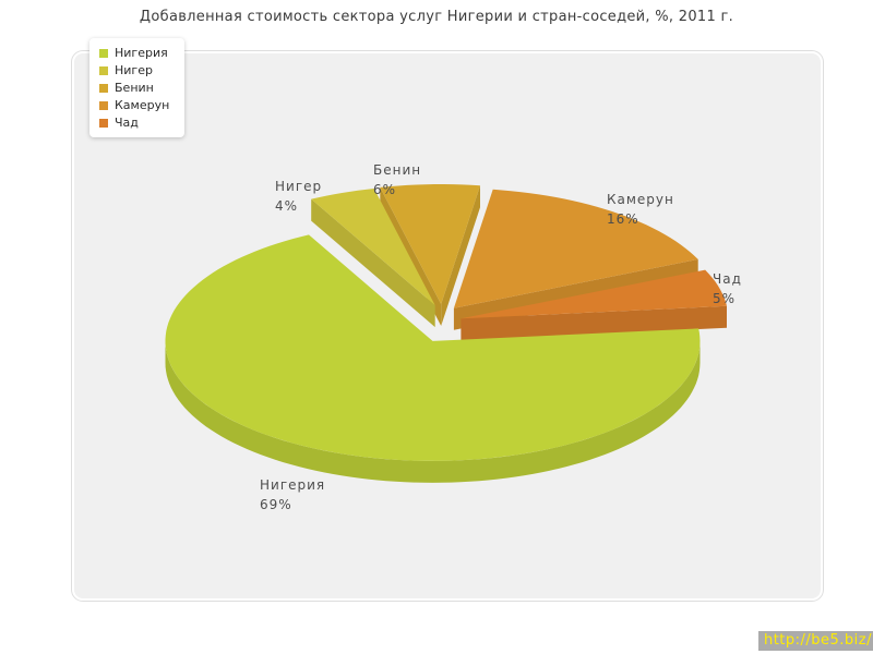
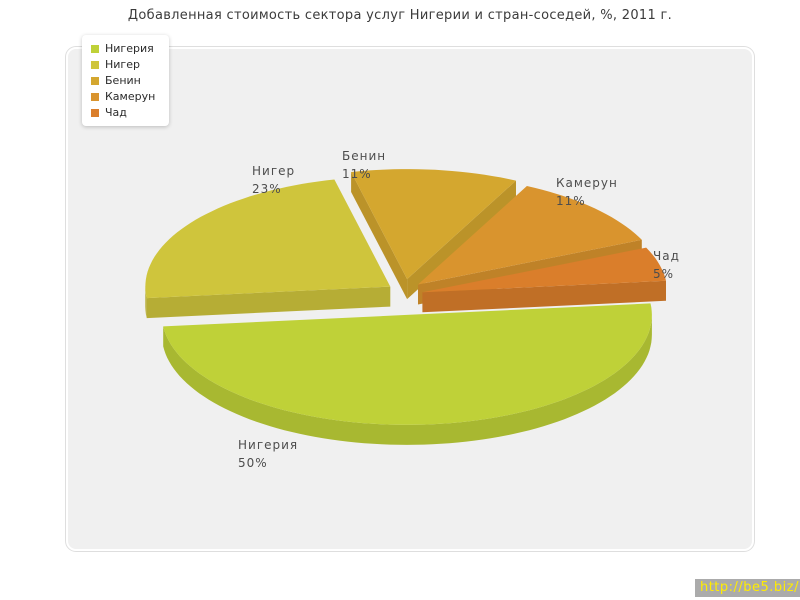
Нигерия: 69% -> 50%
Нигер: 4% -> 23%
Бенин: 6% -> 11%
Камерун: 16% -> 11%
